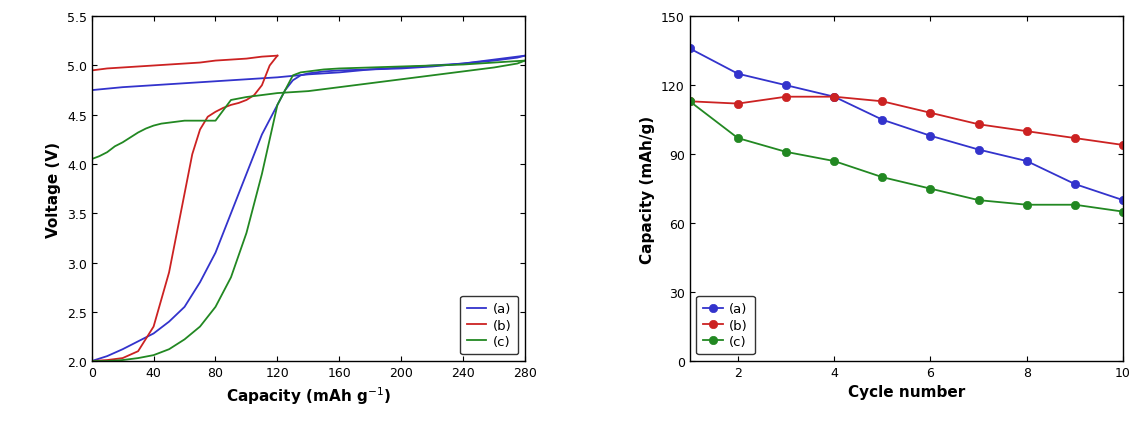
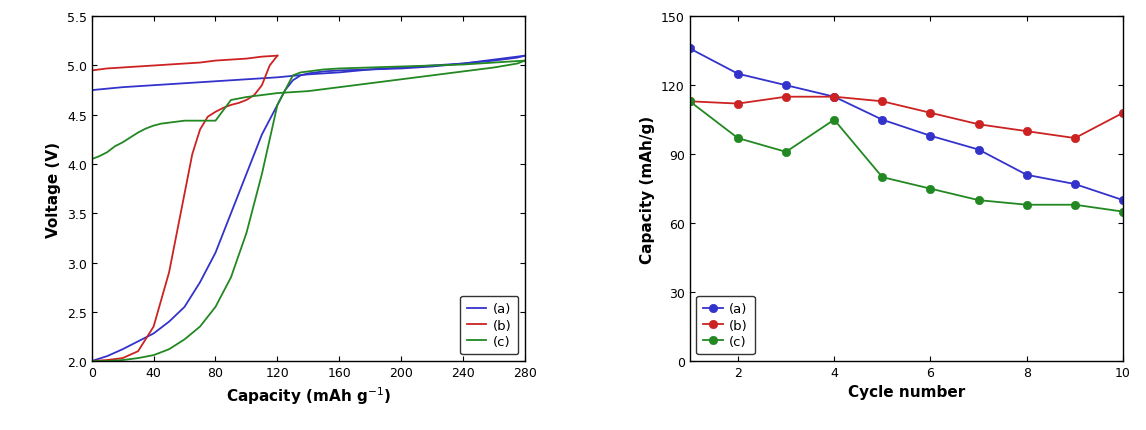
(c)/4: 87 -> 105
(a)/8: 87 -> 81
(b)/10: 94 -> 108
